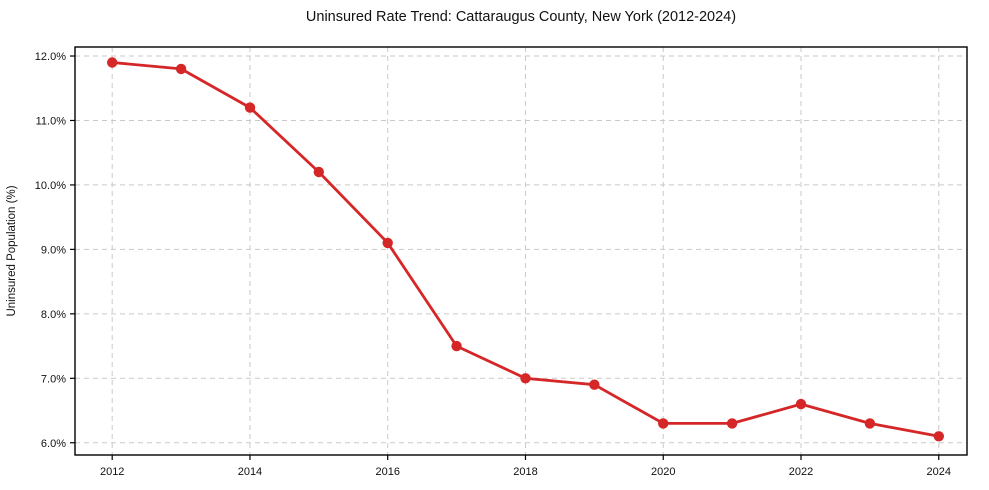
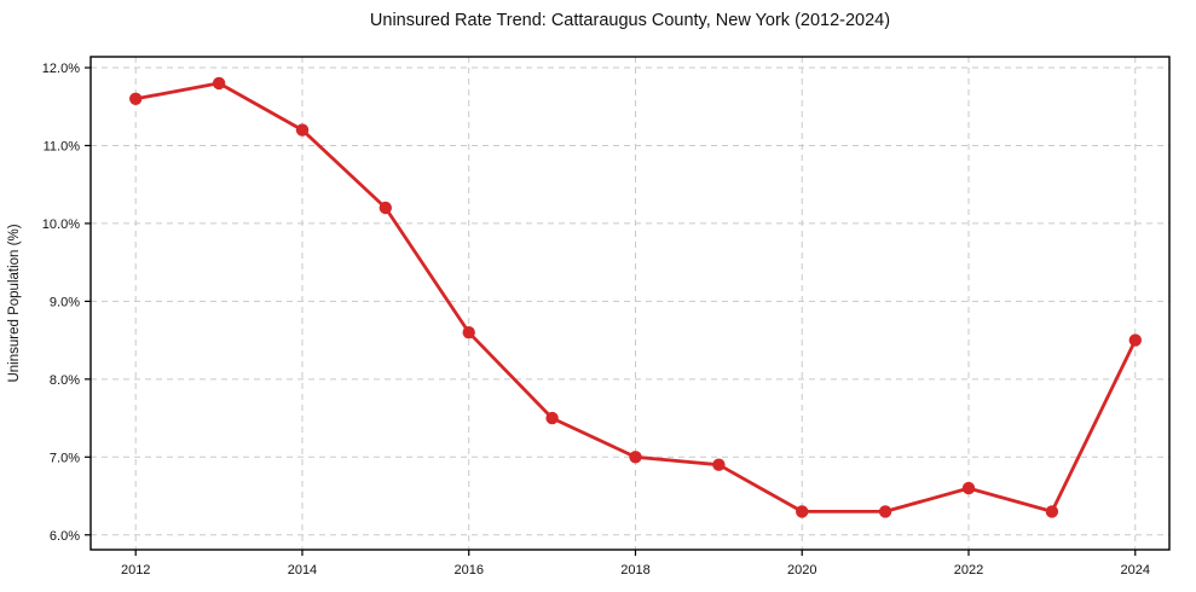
2012: 11.9% -> 11.6%
2016: 9.1% -> 8.6%
2024: 6.1% -> 8.5%
